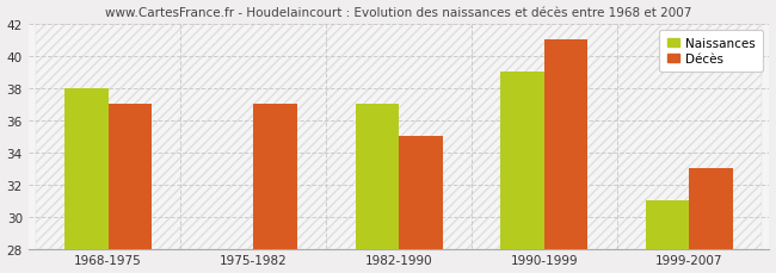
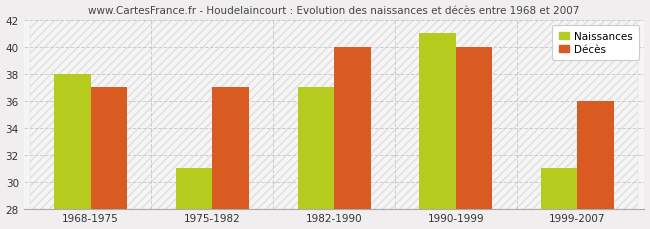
Naissances/1975-1982: 28 -> 31
Décès/1982-1990: 35 -> 40
Naissances/1990-1999: 39 -> 41
Décès/1990-1999: 41 -> 40
Décès/1999-2007: 33 -> 36
